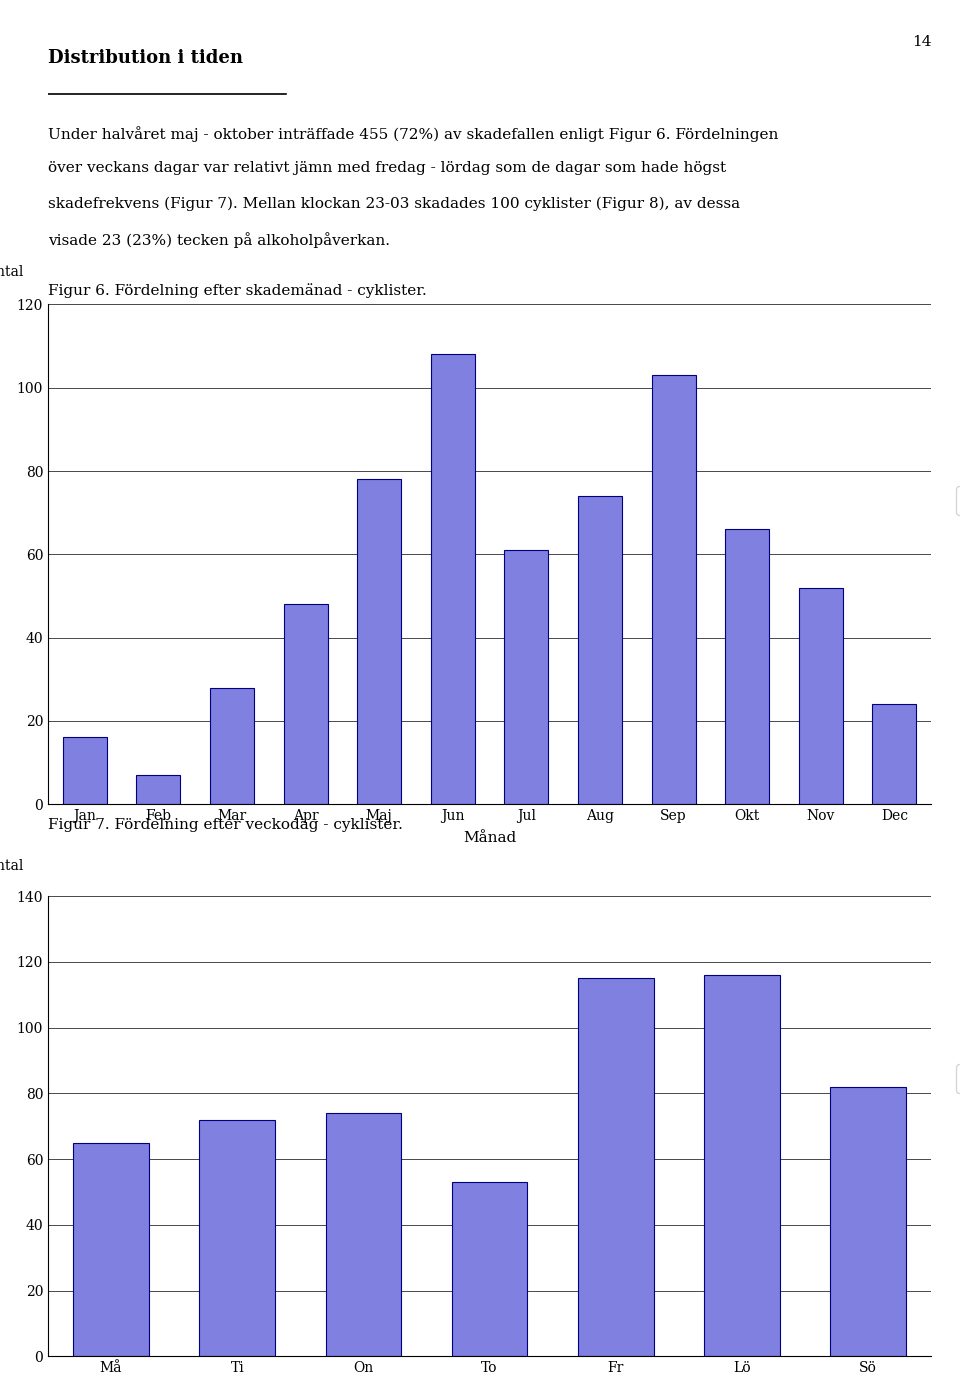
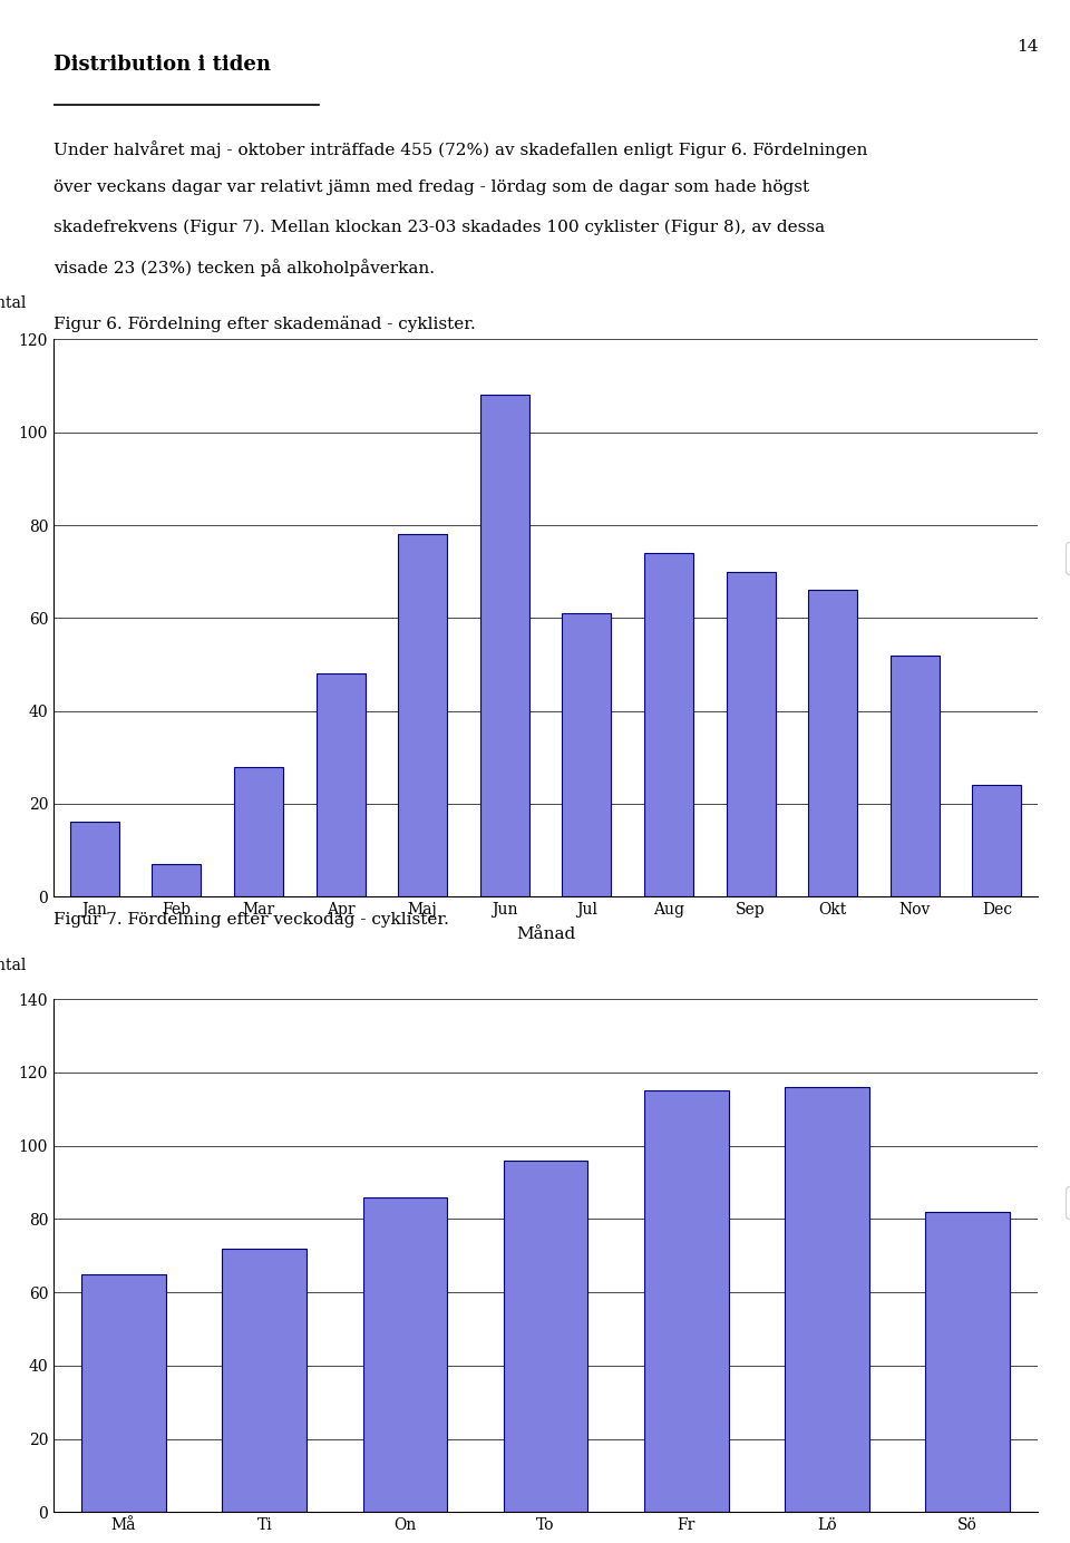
Sep: 103 -> 70
On: 74 -> 86
To: 53 -> 96
